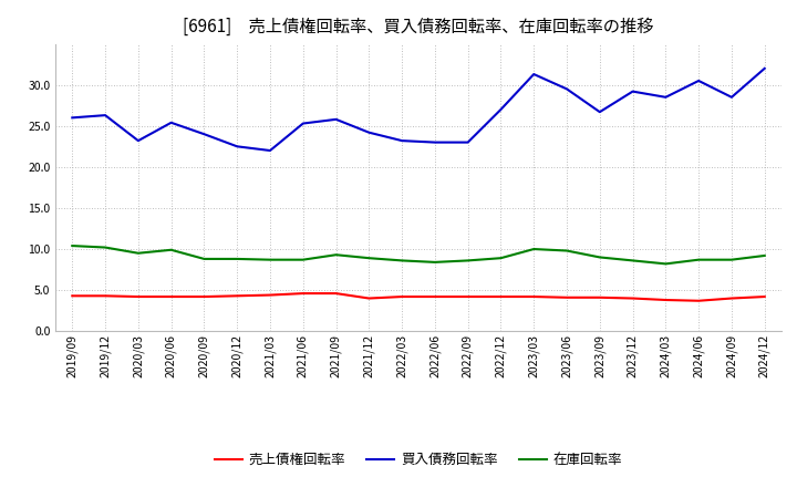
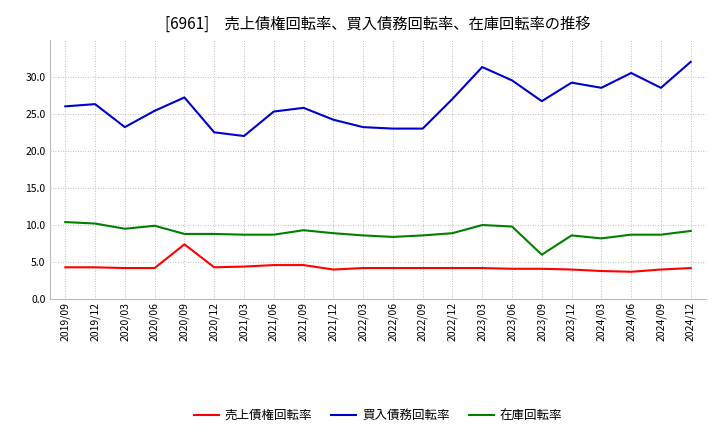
売上債権回転率/2020/09: 4.2 -> 7.4
買入債務回転率/2020/09: 24.0 -> 27.2
在庫回転率/2023/09: 9.0 -> 6.0
